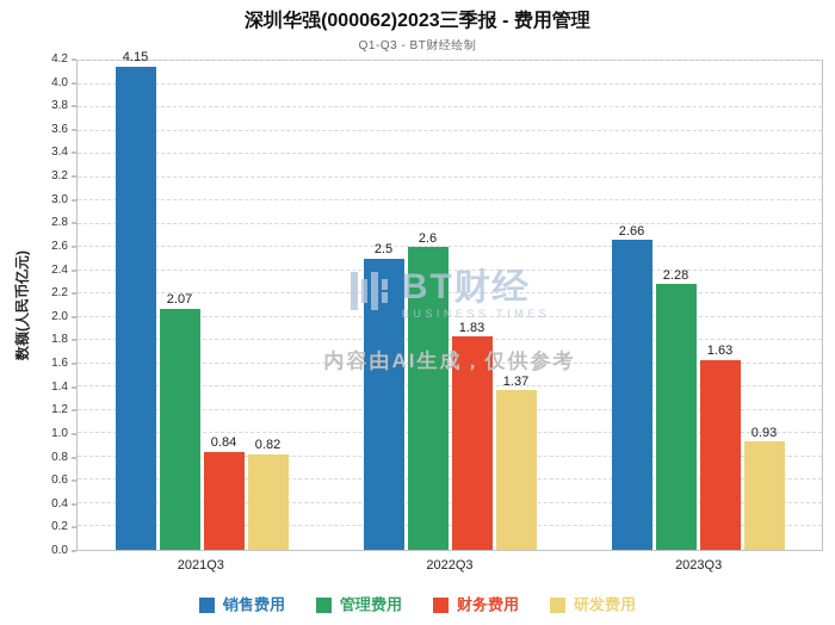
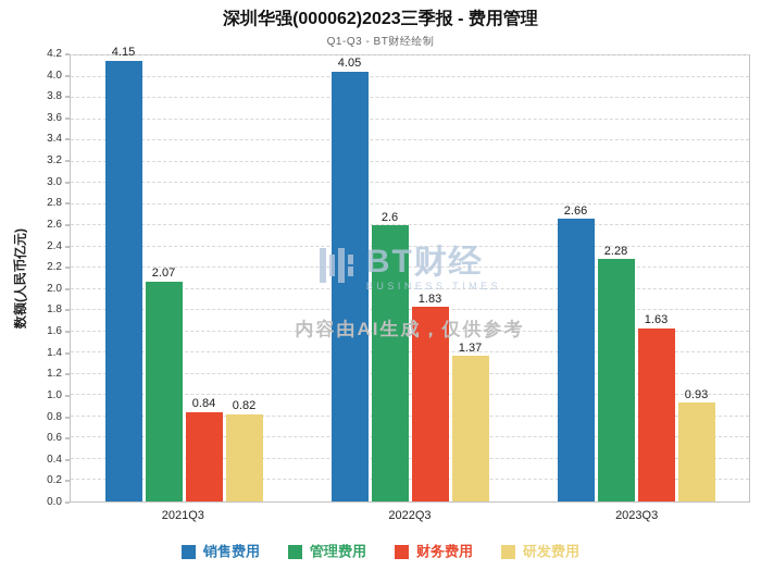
销售费用/2022Q3: 2.5 -> 4.05
